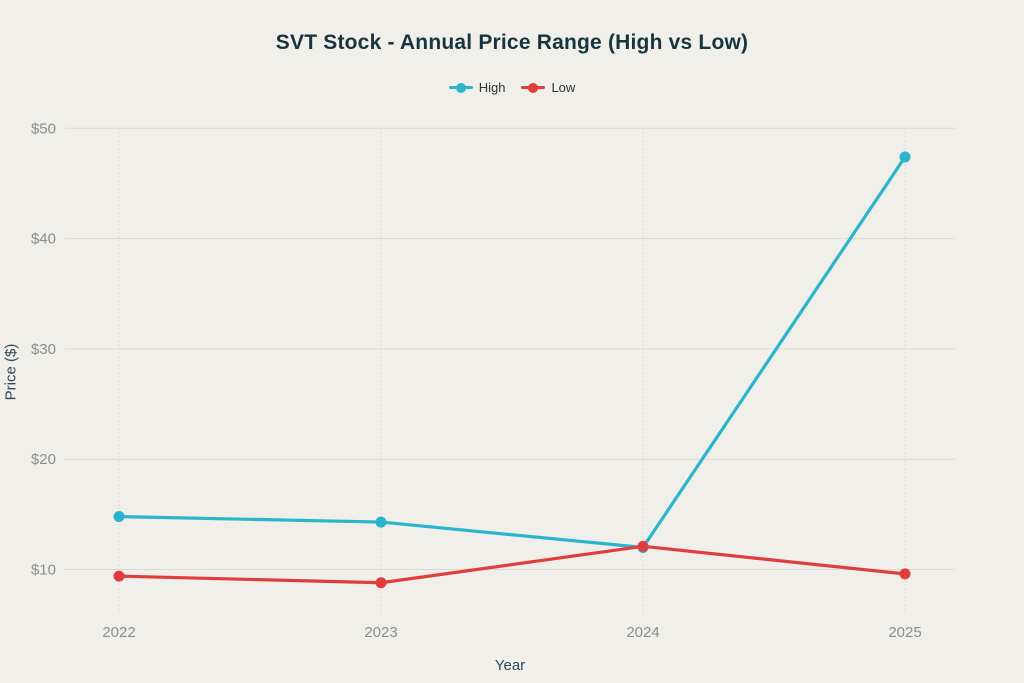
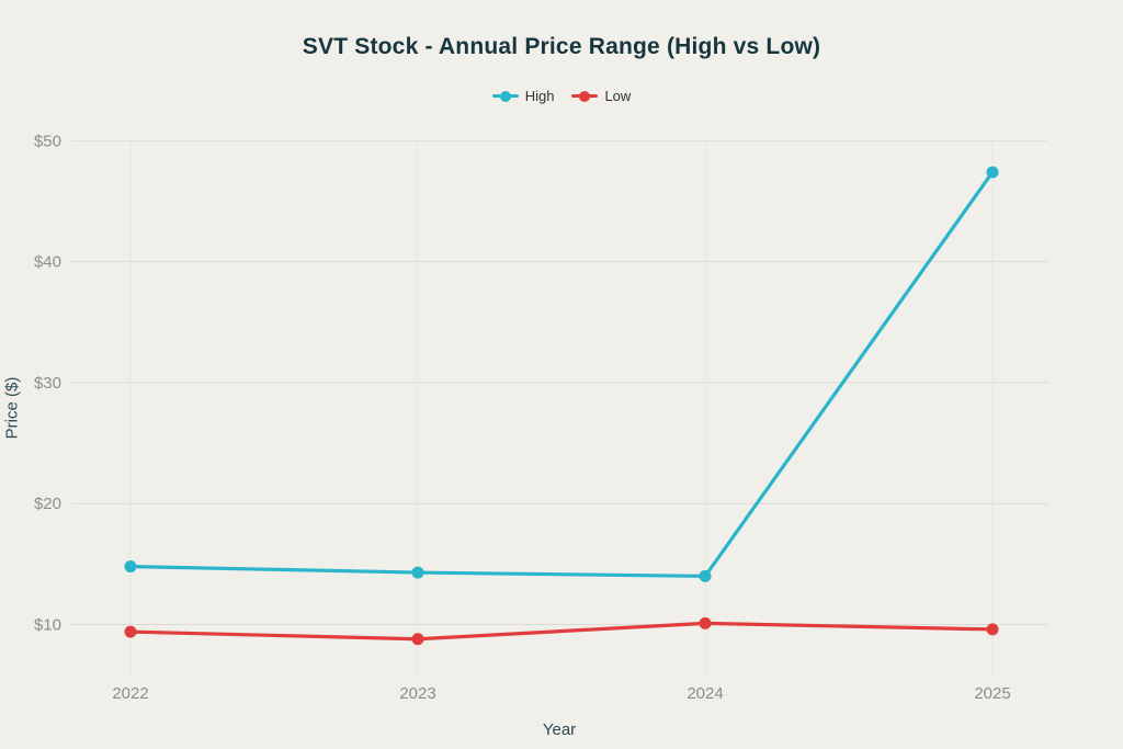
High/2024: $12.0 -> $14.0
Low/2024: $12.1 -> $10.1
